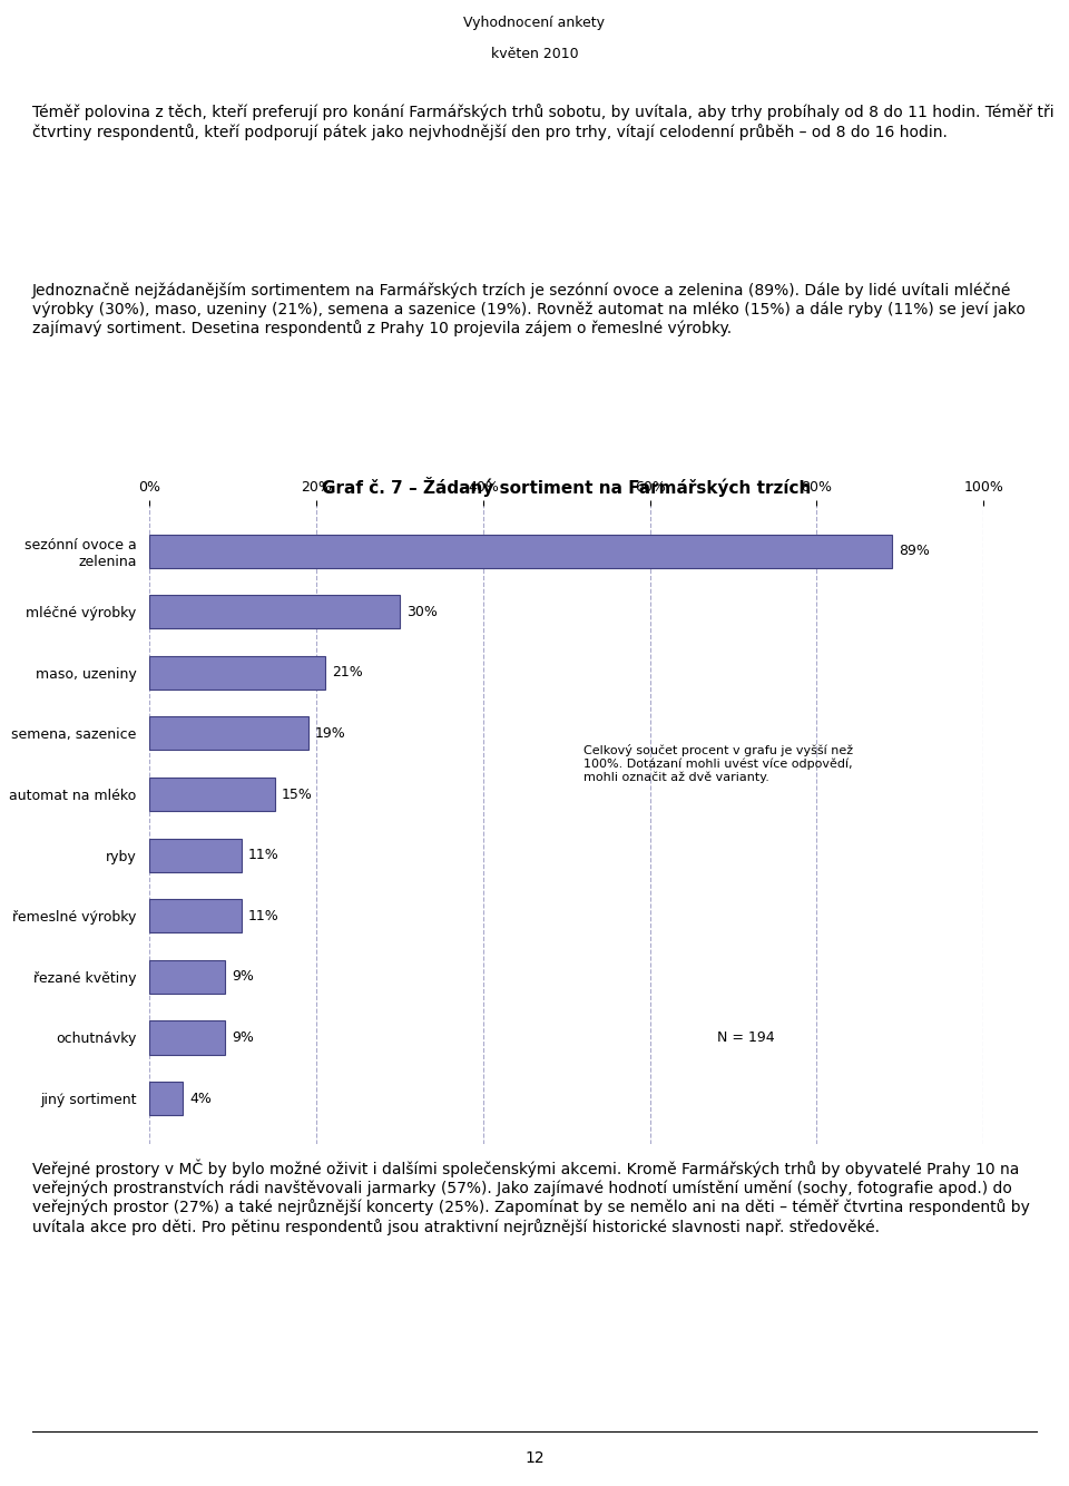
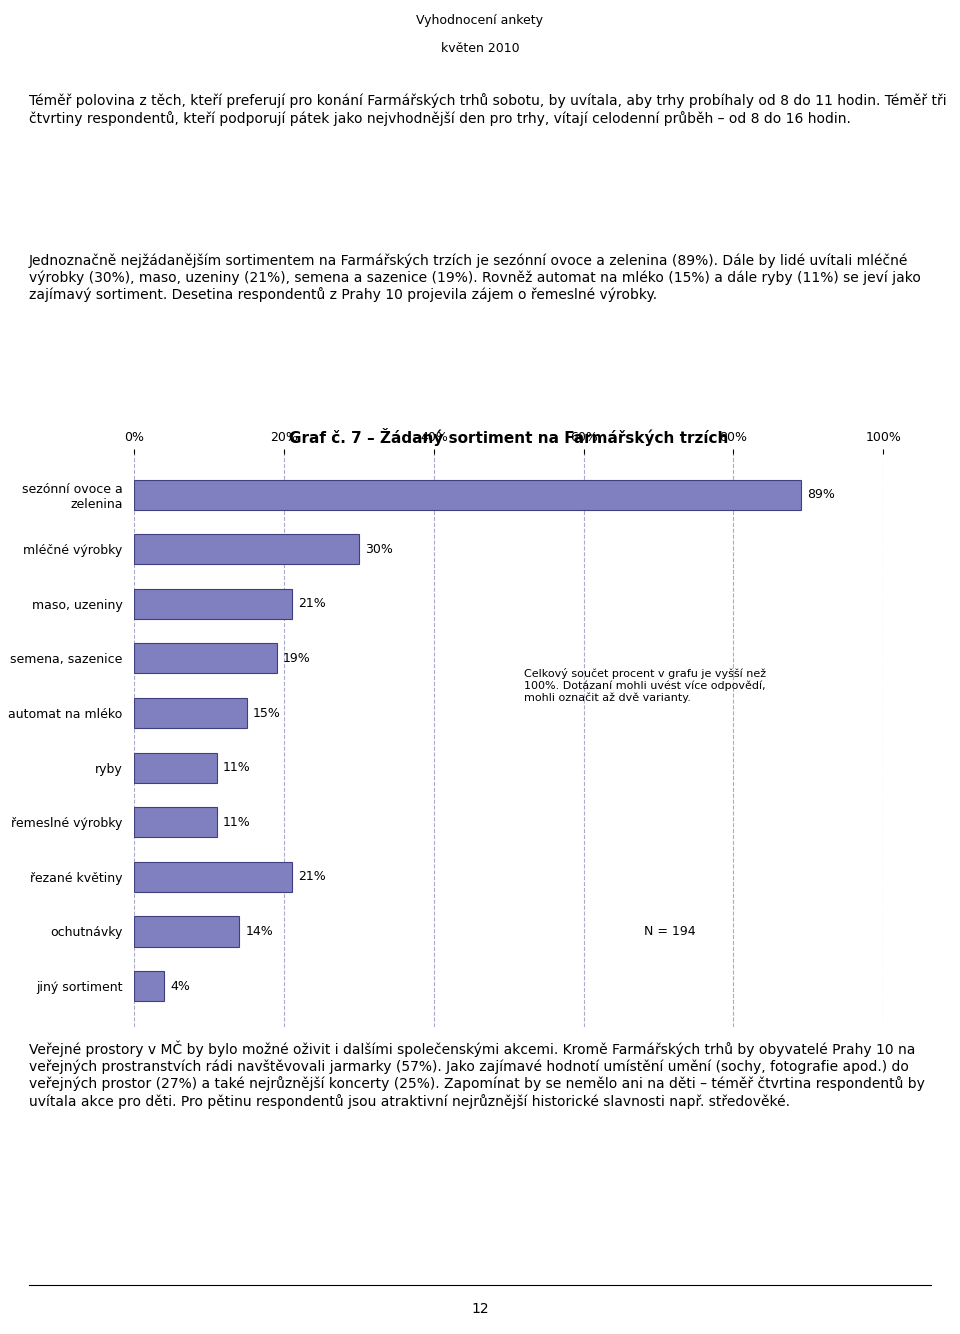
řezané květiny: 9% -> 21%
ochutnávky: 9% -> 14%
